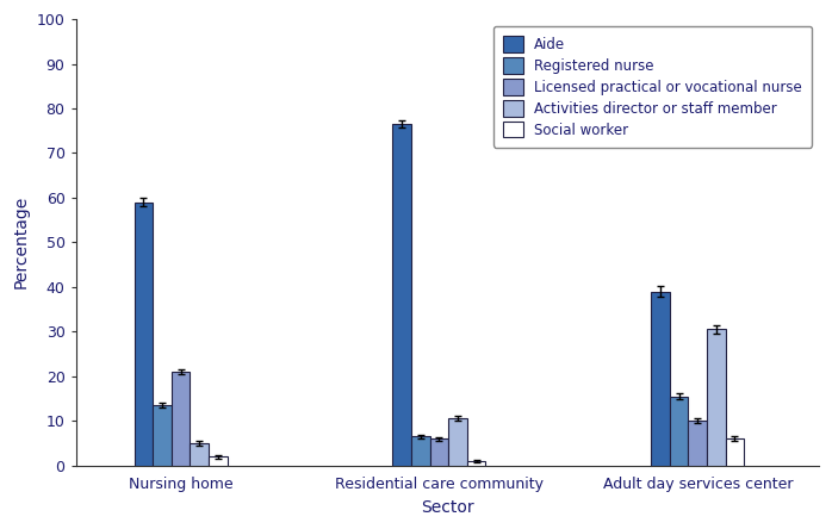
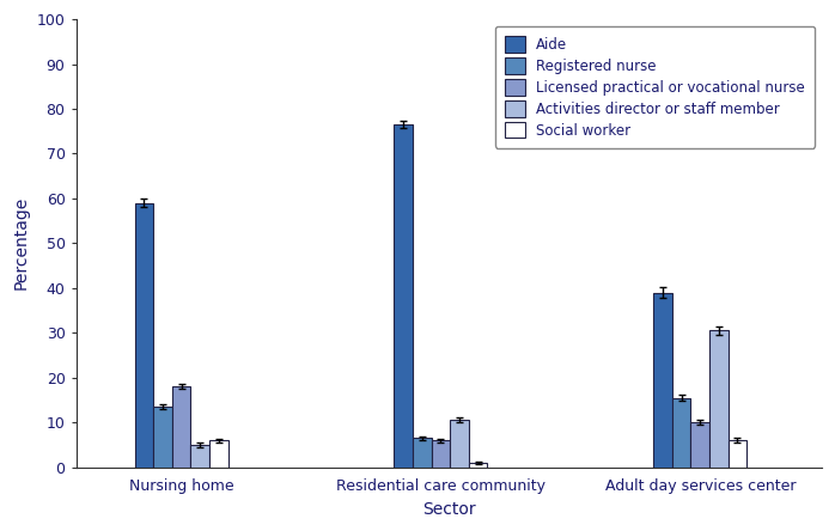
Licensed practical or vocational nurse/Nursing home: 21 -> 18
Social worker/Nursing home: 2 -> 6
